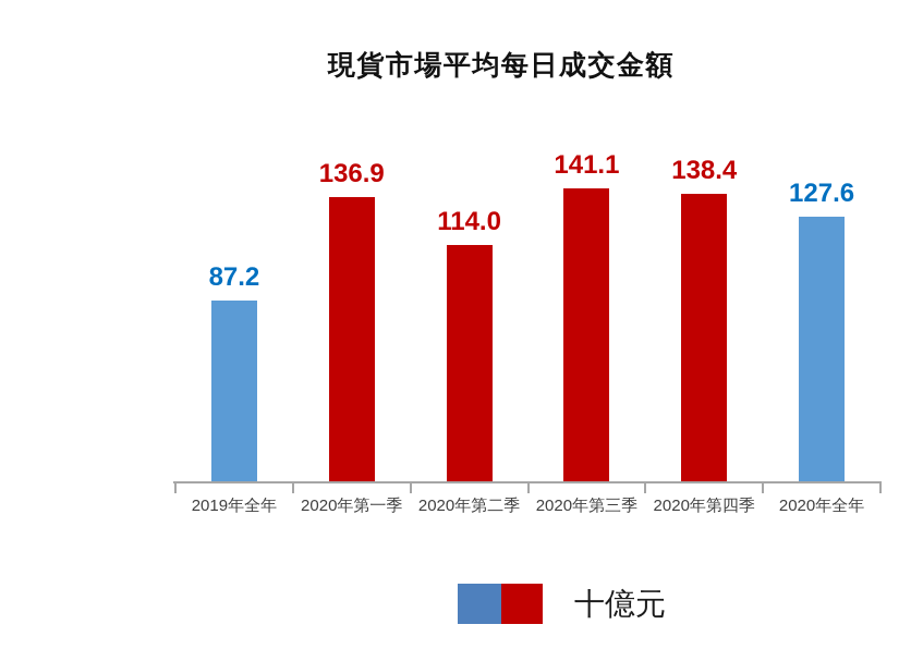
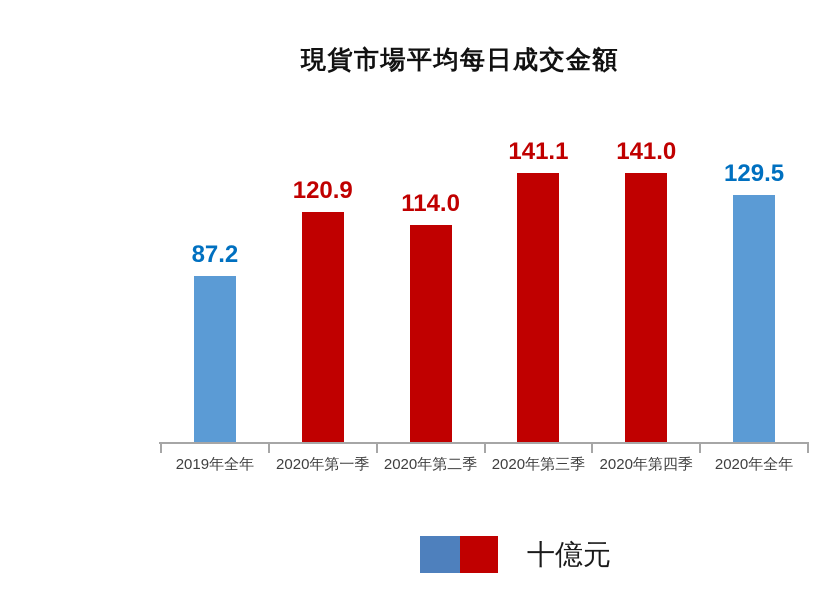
2020年第一季: 136.9 -> 120.9
2020年第四季: 138.4 -> 141.0
2020年全年: 127.6 -> 129.5
